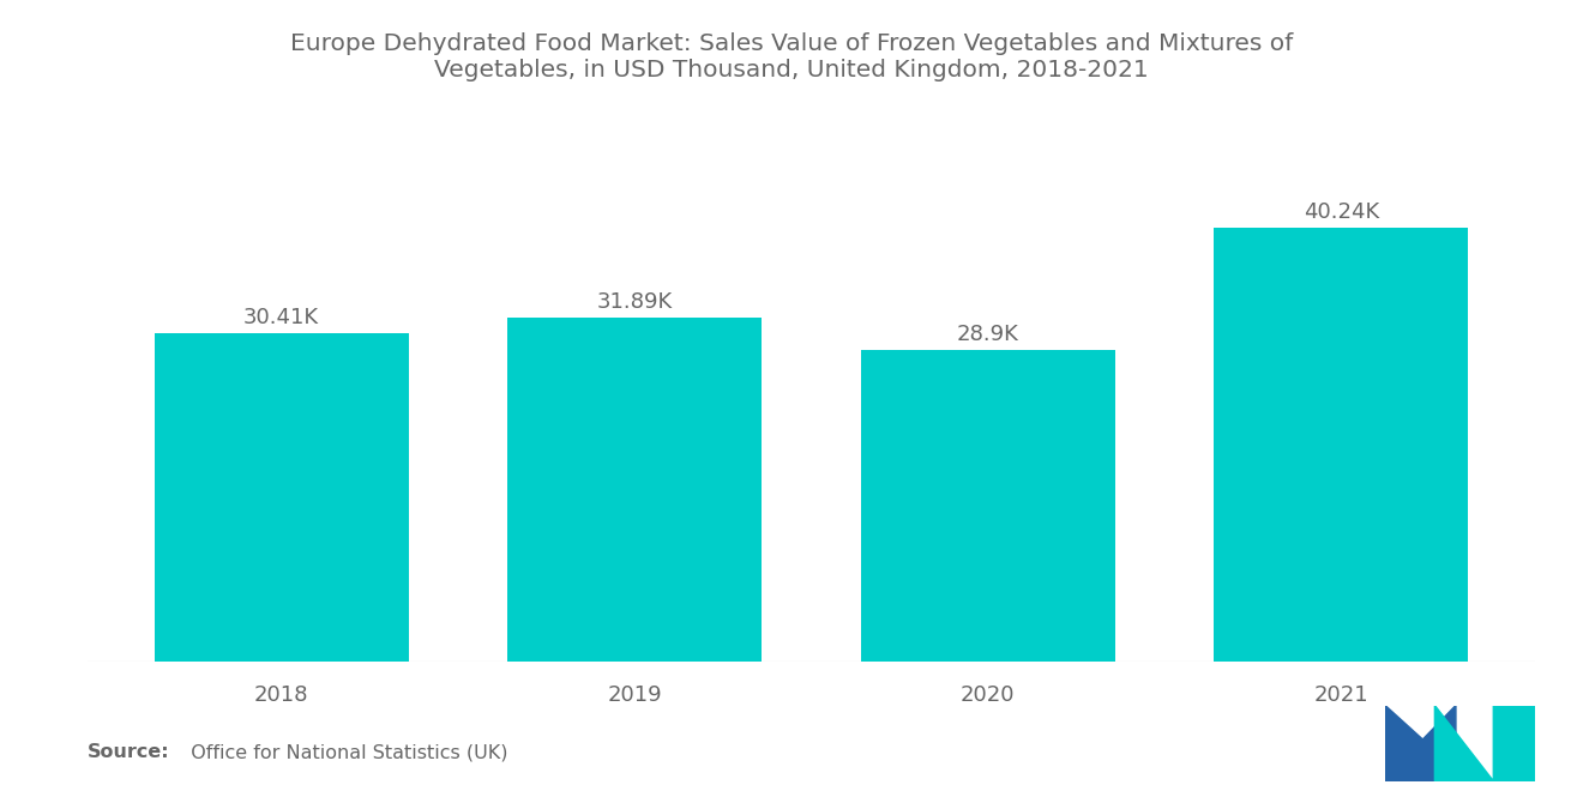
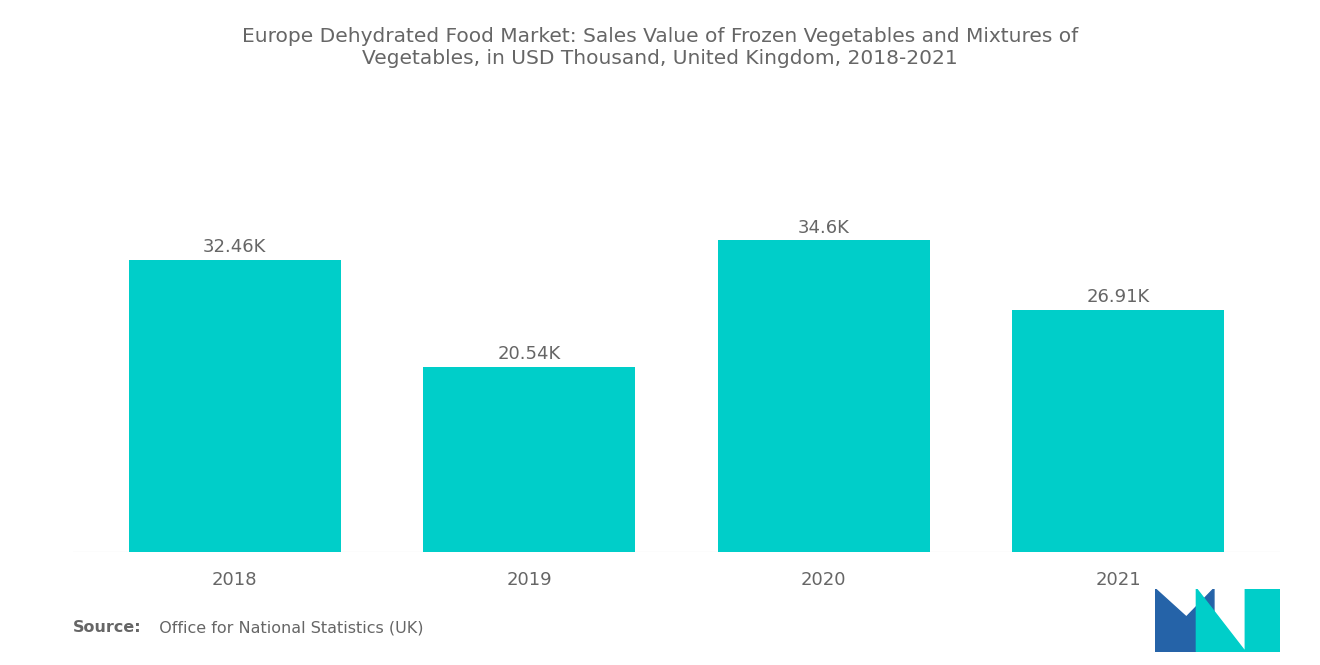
2018: 30.41K -> 32.46K
2019: 31.89K -> 20.54K
2020: 28.9K -> 34.6K
2021: 40.24K -> 26.91K
